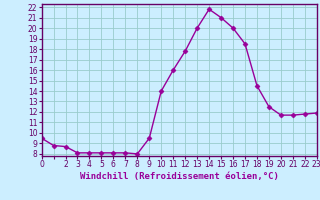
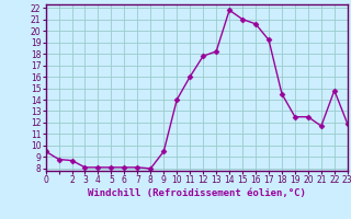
13: 20.0 -> 18.2
16: 20.0 -> 20.6
17: 18.5 -> 19.2
20: 11.7 -> 12.5
22: 11.8 -> 14.8
